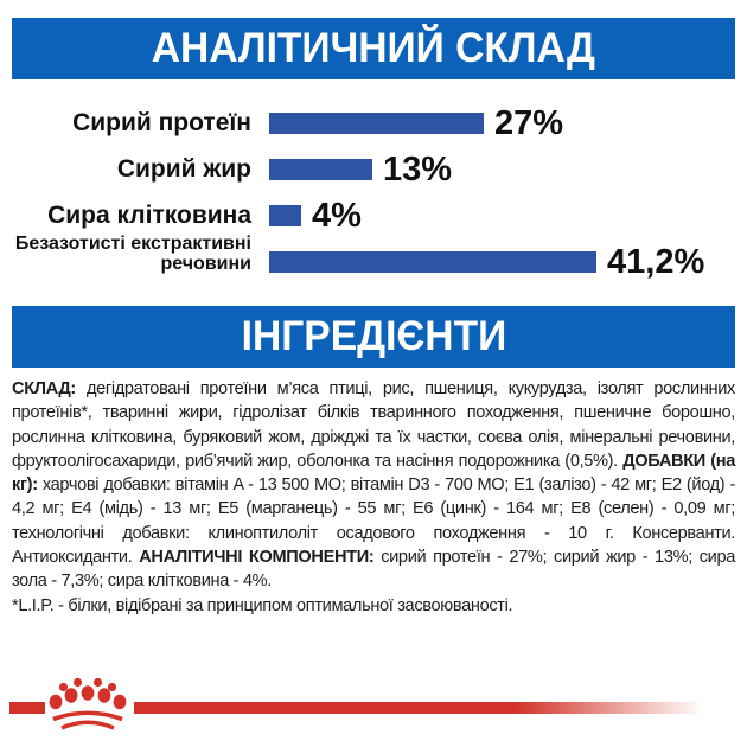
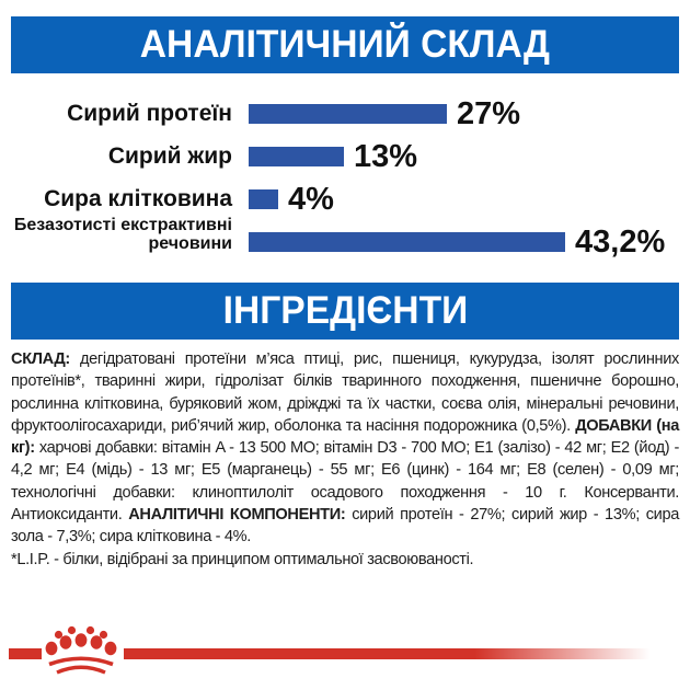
Безазотисті екстрактивні речовини: 41,2% -> 43,2%
